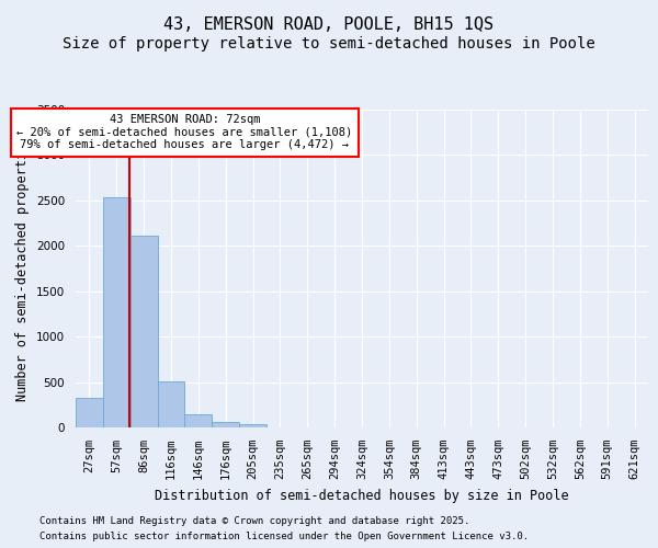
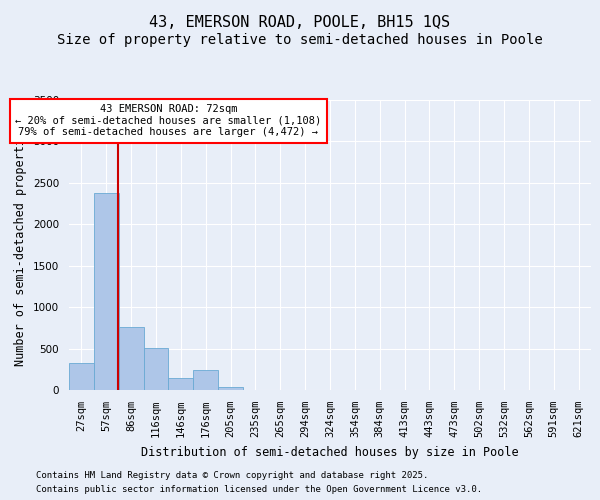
57sqm: 2540 -> 2380
86sqm: 2110 -> 760
176sqm: 60 -> 240
